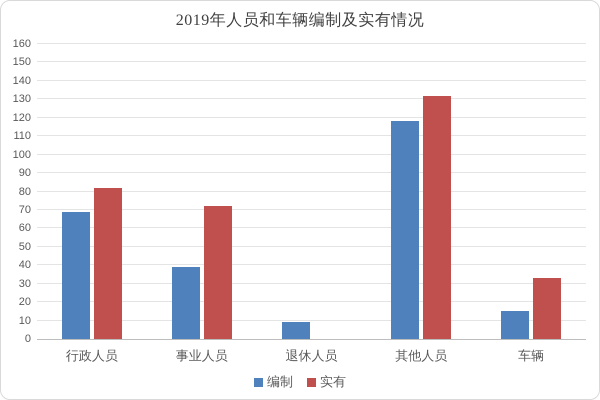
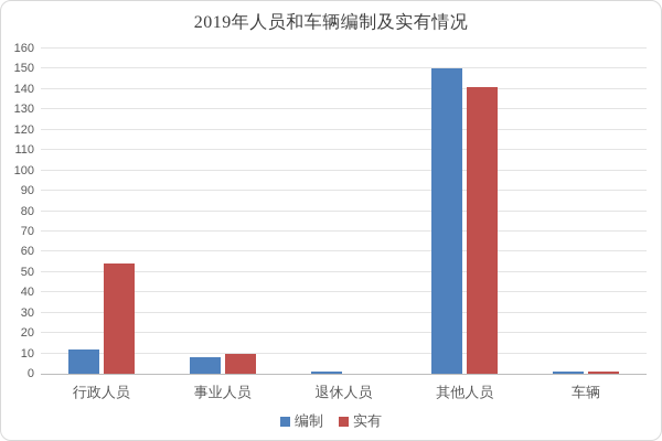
编制/行政人员: 69 -> 12
实有/行政人员: 82 -> 54
编制/事业人员: 39 -> 8
实有/事业人员: 72 -> 10
编制/退休人员: 9 -> 1
编制/其他人员: 118 -> 150
实有/其他人员: 132 -> 141
编制/车辆: 15 -> 1
实有/车辆: 33 -> 1
